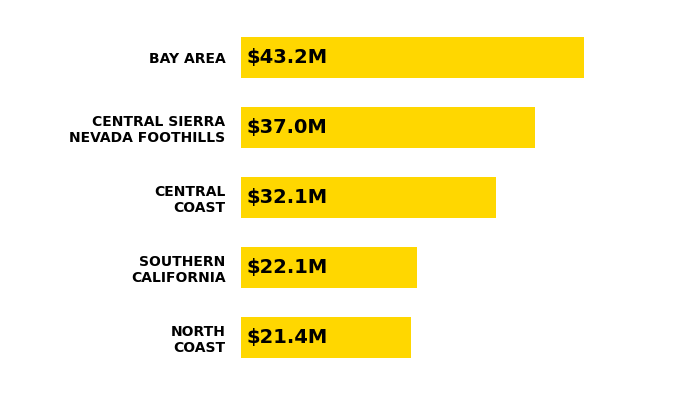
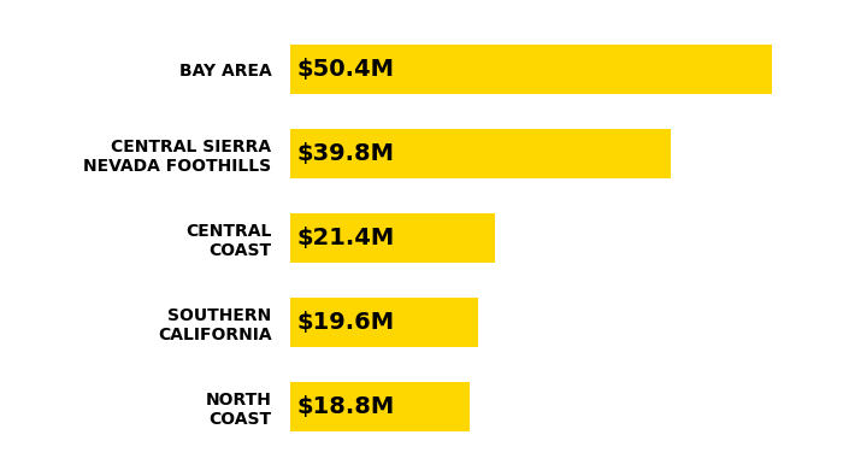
BAY AREA: $43.2M -> $50.4M
CENTRAL SIERRA NEVADA FOOTHILLS: $37.0M -> $39.8M
CENTRAL COAST: $32.1M -> $21.4M
SOUTHERN CALIFORNIA: $22.1M -> $19.6M
NORTH COAST: $21.4M -> $18.8M
